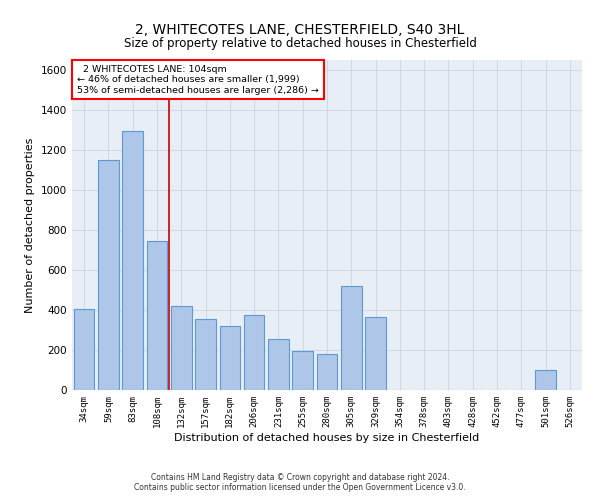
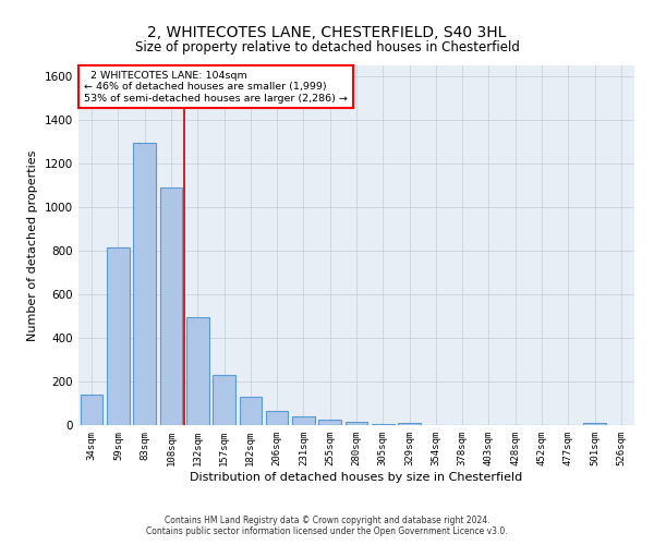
34sqm: 405 -> 140
59sqm: 1150 -> 815
108sqm: 745 -> 1090
132sqm: 420 -> 495
157sqm: 355 -> 230
182sqm: 320 -> 130
206sqm: 375 -> 65
231sqm: 255 -> 38
255sqm: 195 -> 25
280sqm: 180 -> 15
305sqm: 520 -> 5
329sqm: 365 -> 12
501sqm: 100 -> 10
